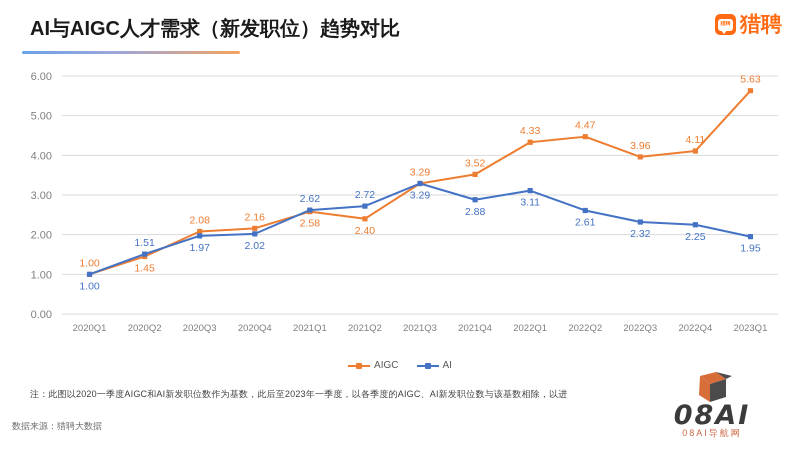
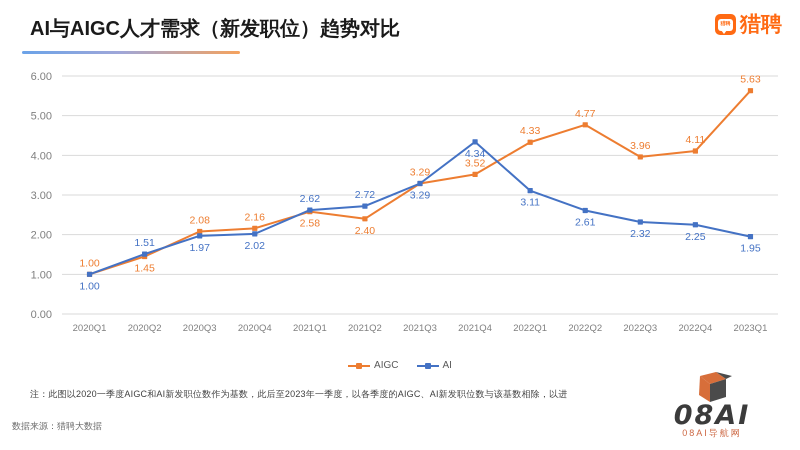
AI/2021Q4: 2.88 -> 4.34
AIGC/2022Q2: 4.47 -> 4.77
